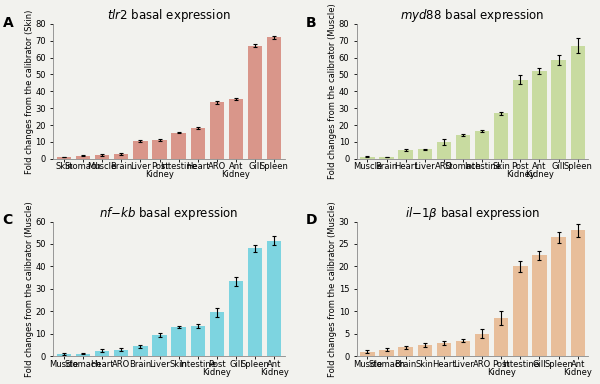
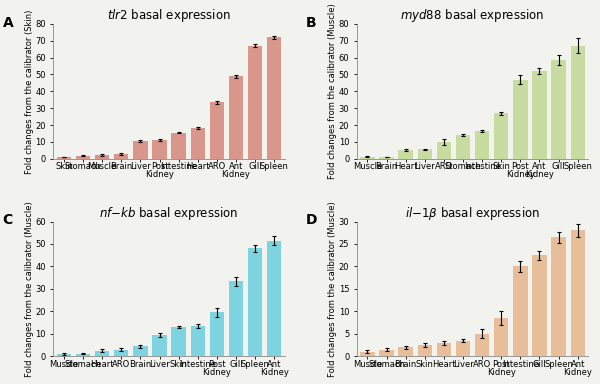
Ant Kidney: 36 -> 49
